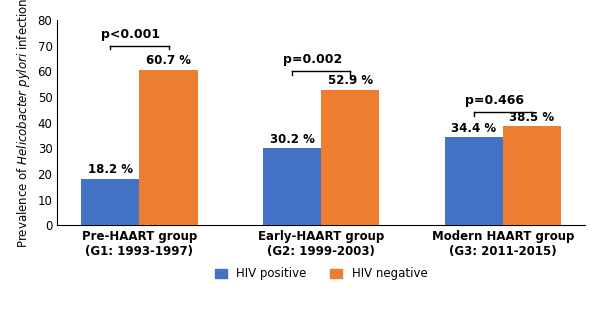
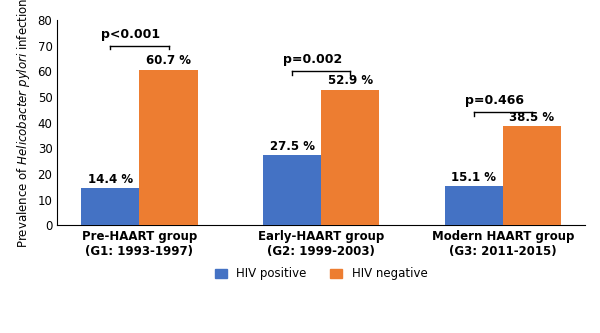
HIV positive/Pre-HAART group (G1: 1993-1997): 18.2 -> 14.4
HIV positive/Early-HAART group (G2: 1999-2003): 30.2 -> 27.5
HIV positive/Modern HAART group (G3: 2011-2015): 34.4 -> 15.1
